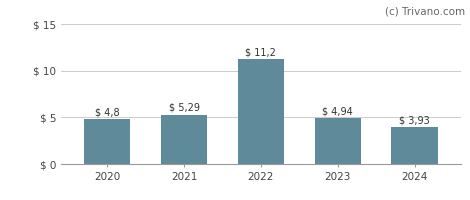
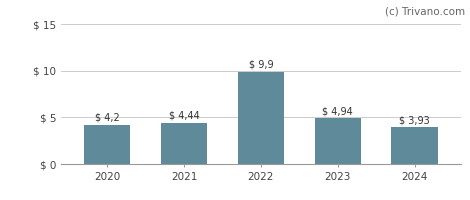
2020: 4,8 -> 4,2
2021: 5,29 -> 4,44
2022: 11,2 -> 9,9
